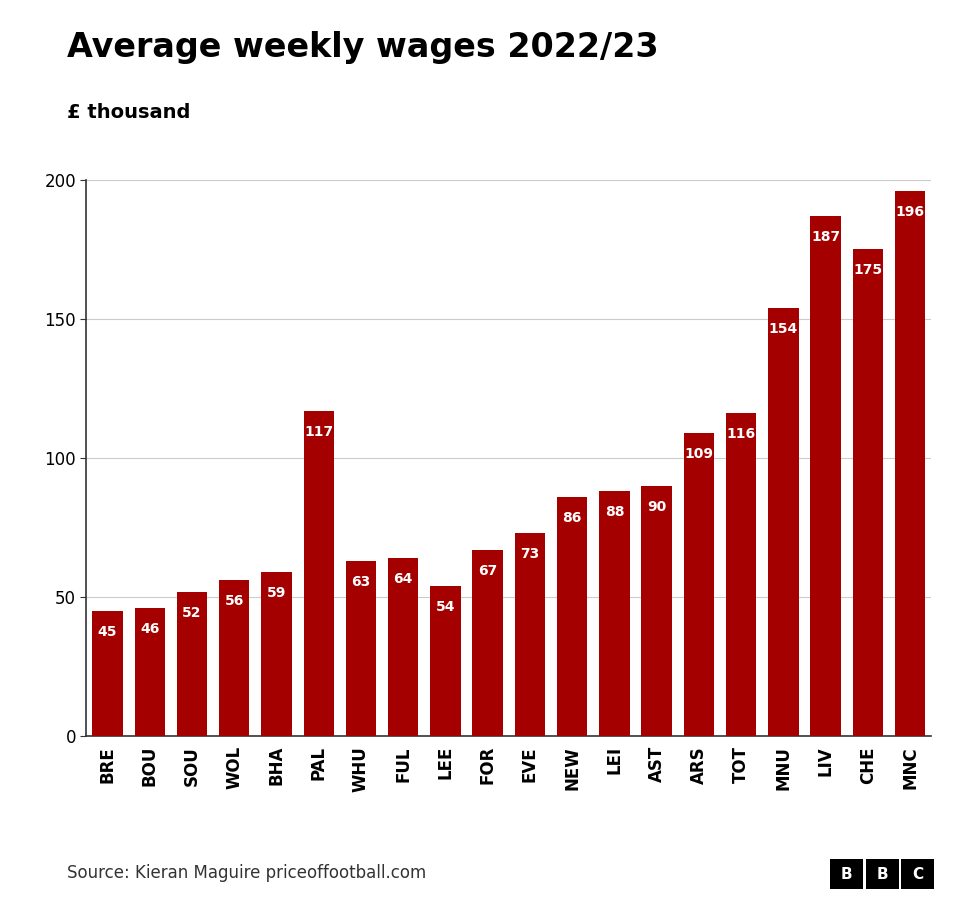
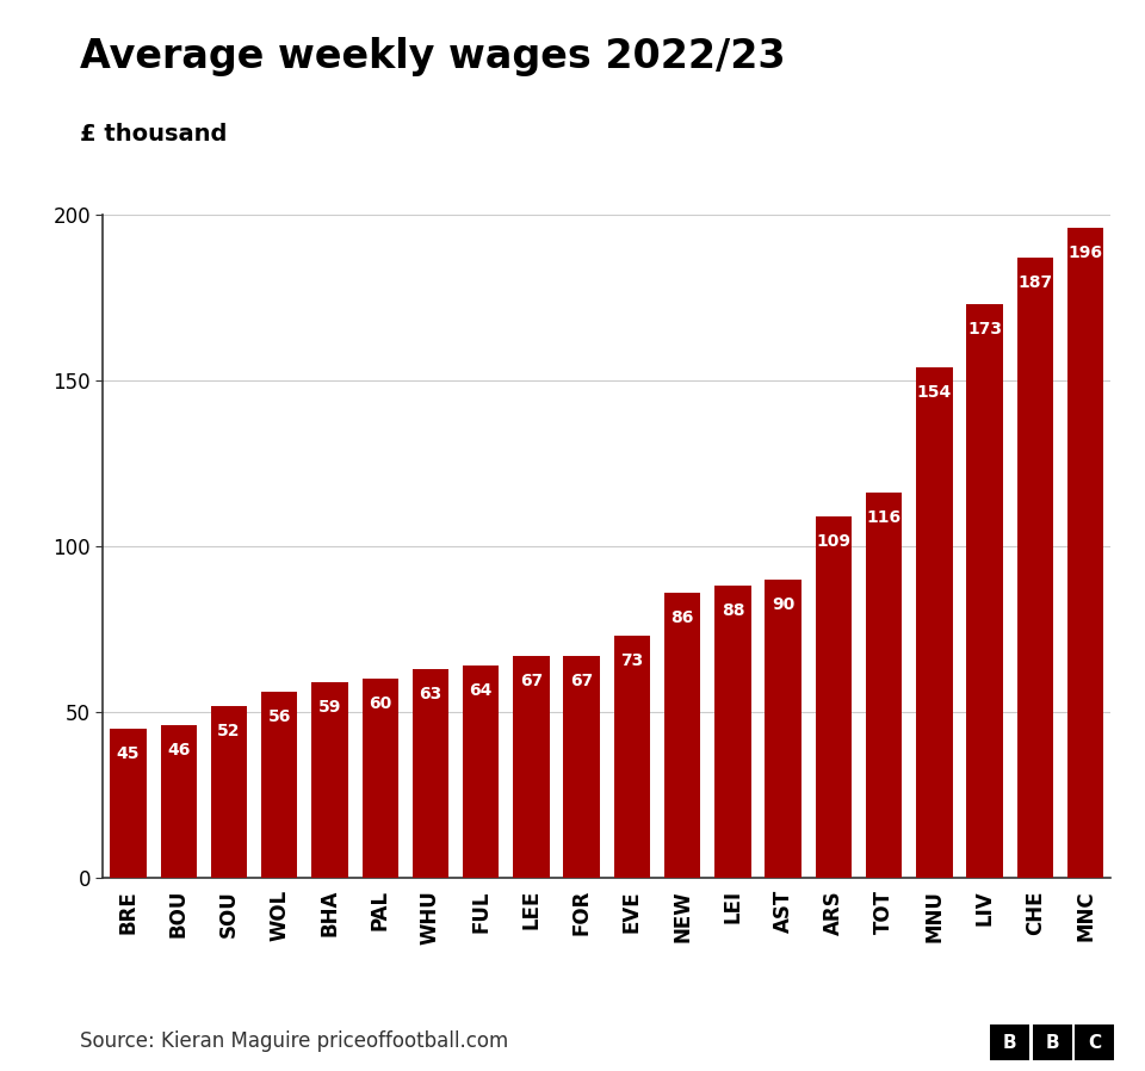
PAL: 117 -> 60
LEE: 54 -> 67
LIV: 187 -> 173
CHE: 175 -> 187
